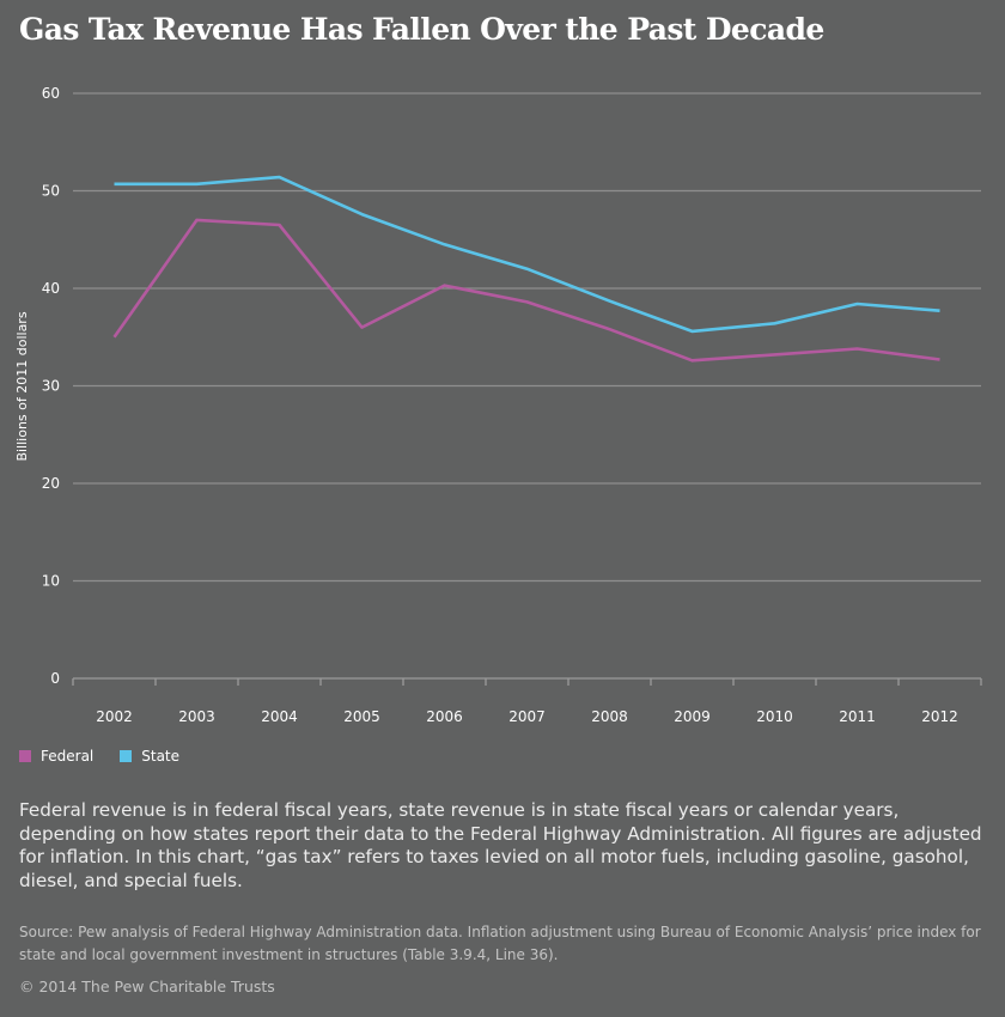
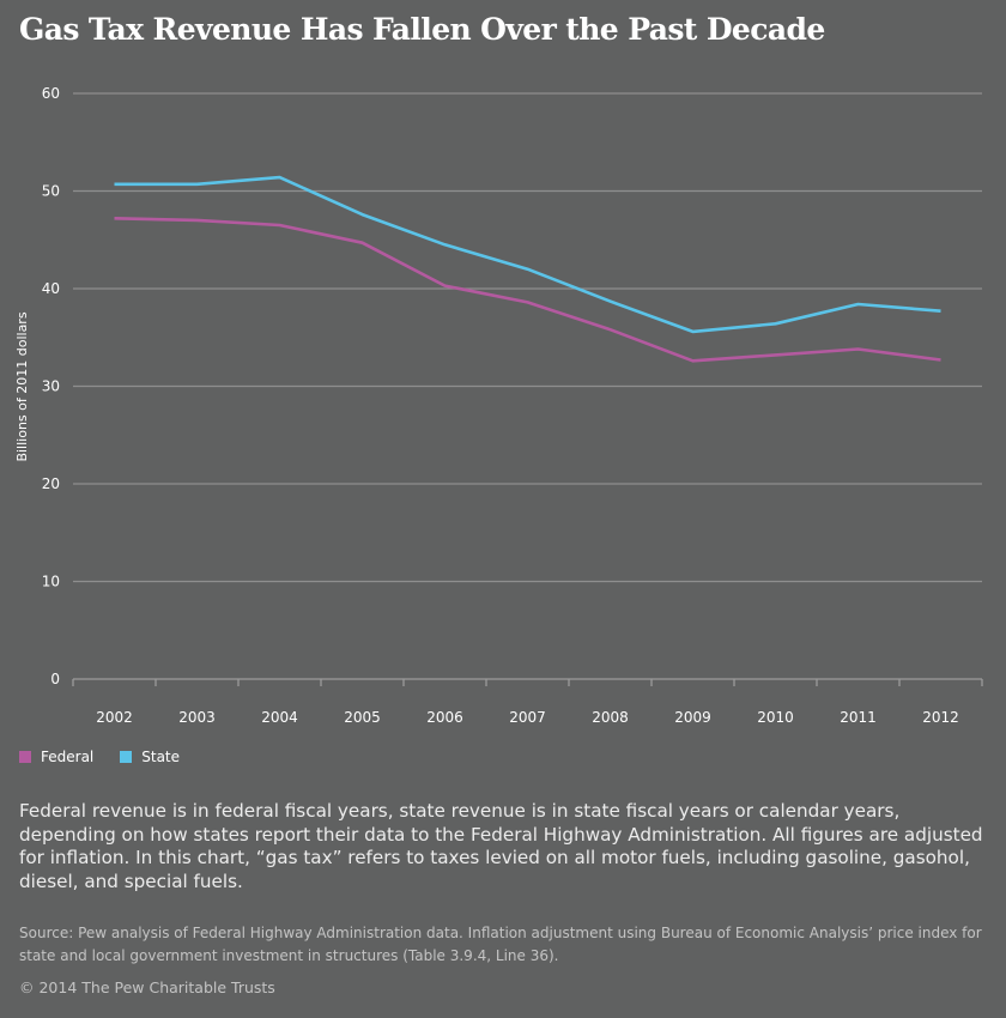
Federal/2002: 35 -> 47
Federal/2005: 36 -> 45
